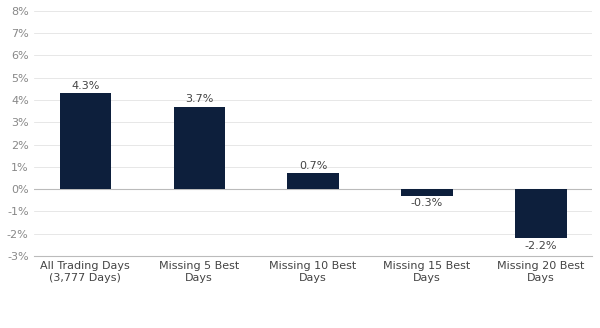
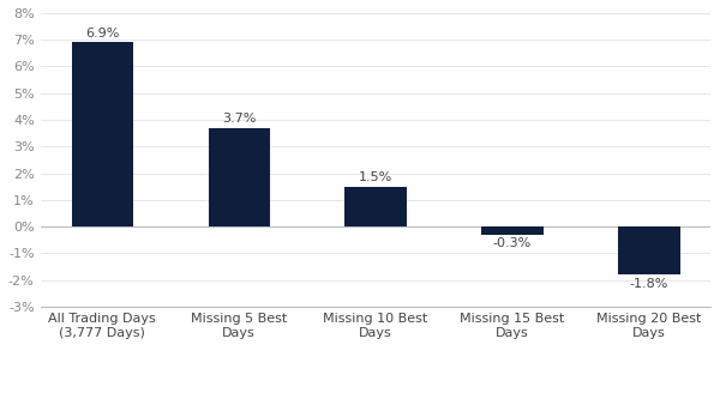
All Trading Days (3,777 Days): 4.3% -> 6.9%
Missing 10 Best Days: 0.7% -> 1.5%
Missing 20 Best Days: -2.2% -> -1.8%
